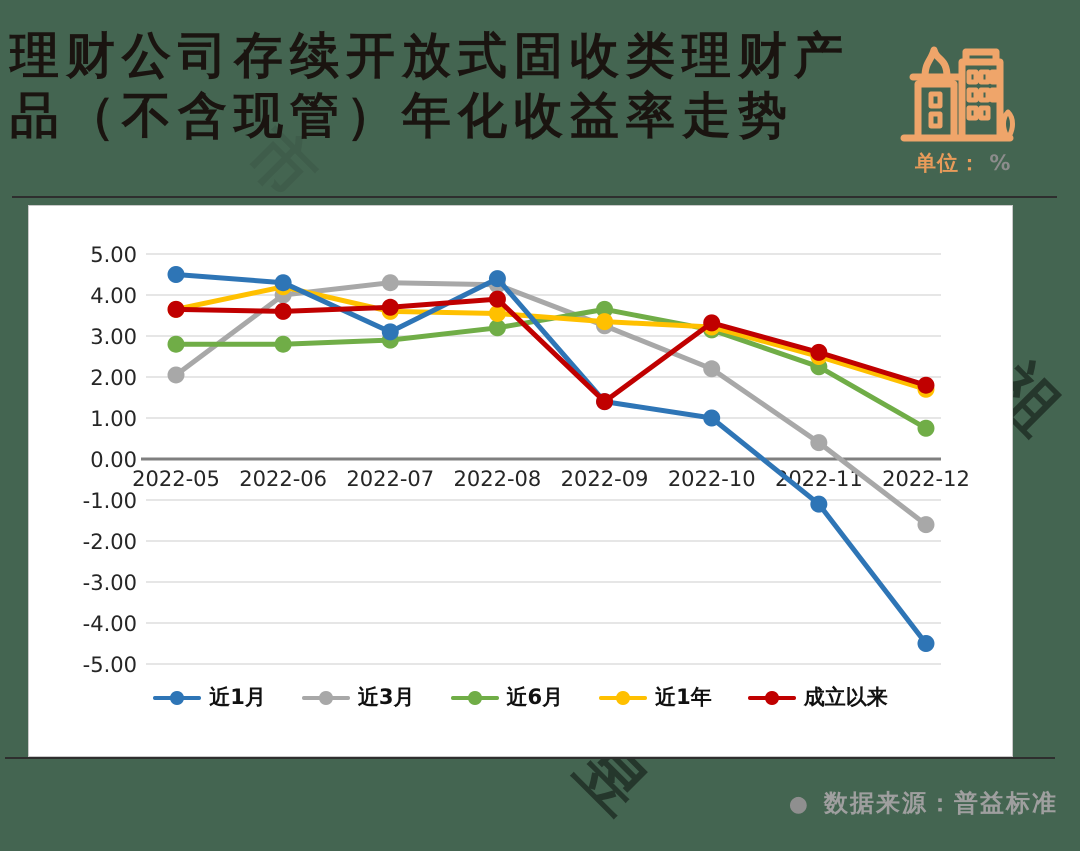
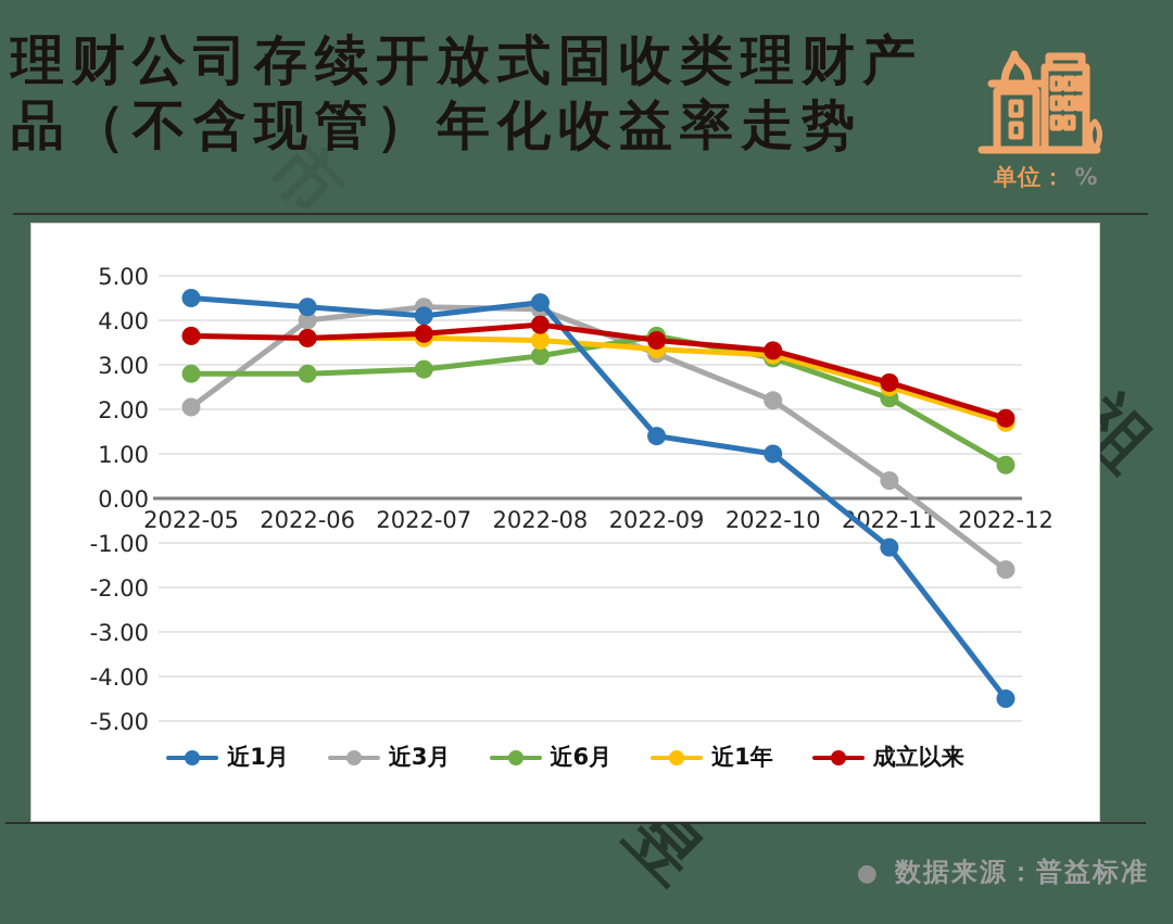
近1年/2022-06: 4.2 -> 3.6
近1月/2022-07: 3.1 -> 4.1
成立以来/2022-09: 1.4 -> 3.5
